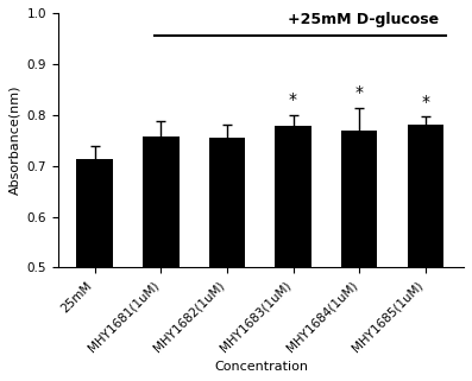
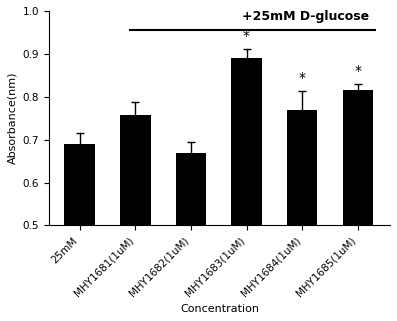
25mM: 0.713 -> 0.690
MHY1682(1uM): 0.756 -> 0.670
MHY1683(1uM): 0.778 -> 0.890
MHY1685(1uM): 0.781 -> 0.815
